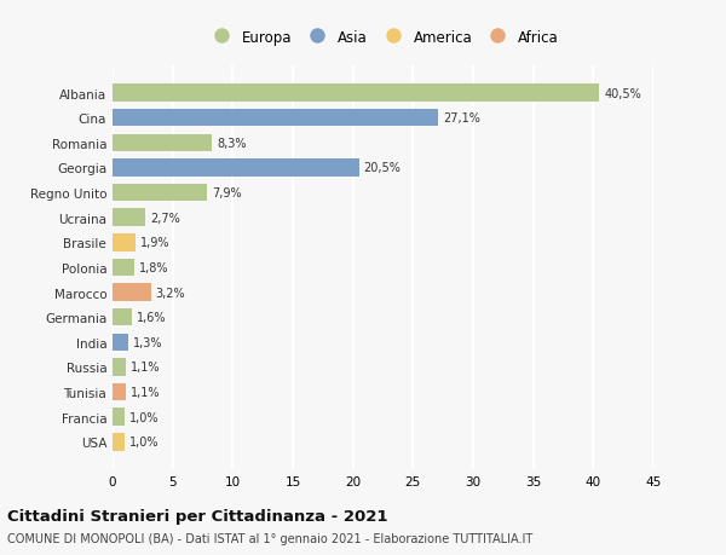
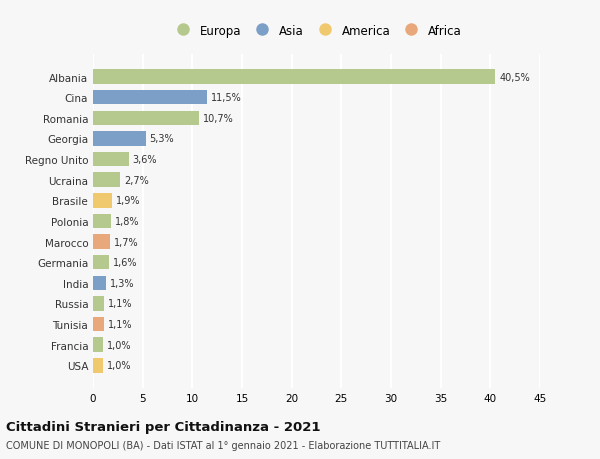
Cina: 27,1% -> 11,5%
Romania: 8,3% -> 10,7%
Georgia: 20,5% -> 5,3%
Regno Unito: 7,9% -> 3,6%
Marocco: 3,2% -> 1,7%
